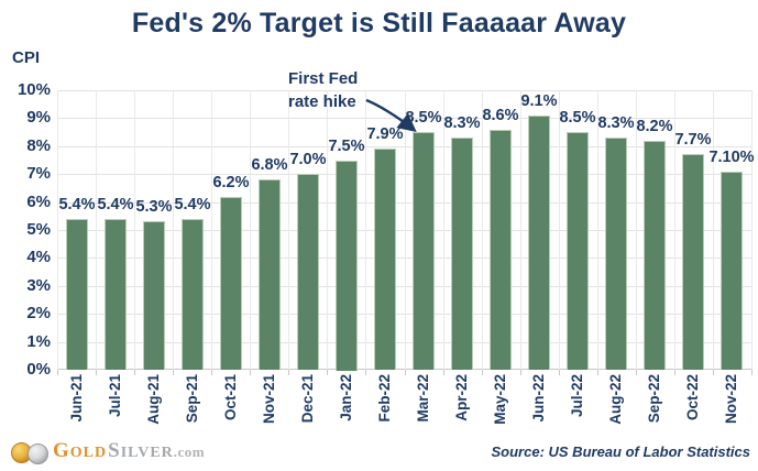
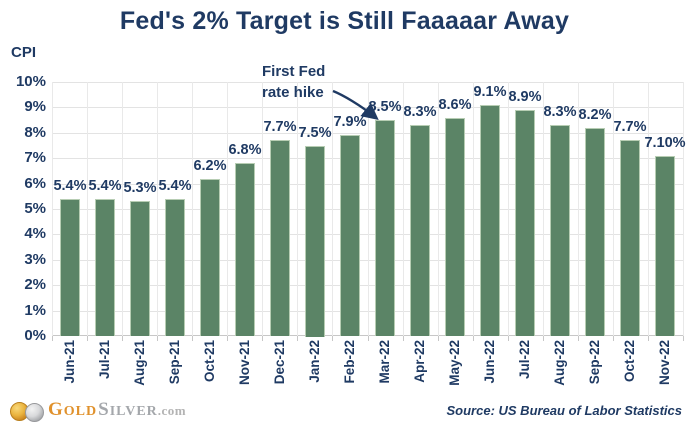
Dec-21: 7.0% -> 7.7%
Jul-22: 8.5% -> 8.9%
